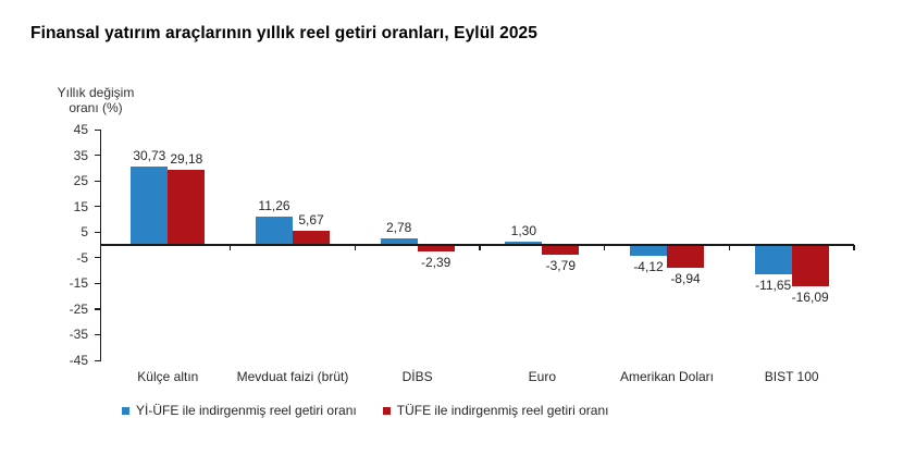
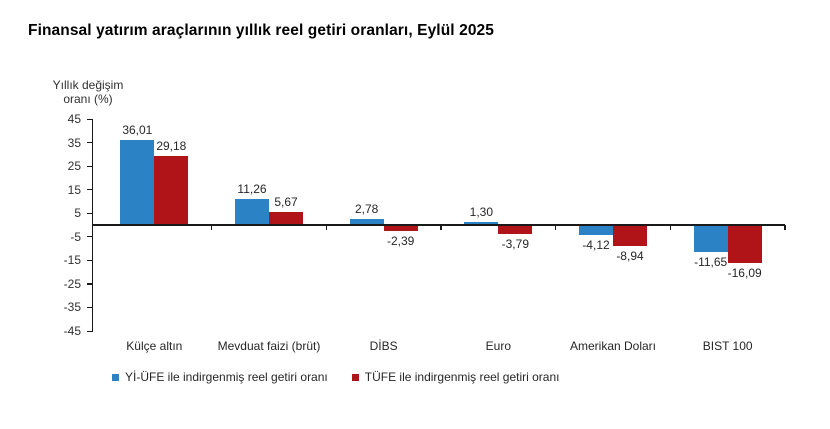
Yİ-ÜFE ile indirgenmiş reel getiri oranı/Külçe altın: 30,73 -> 36,01
